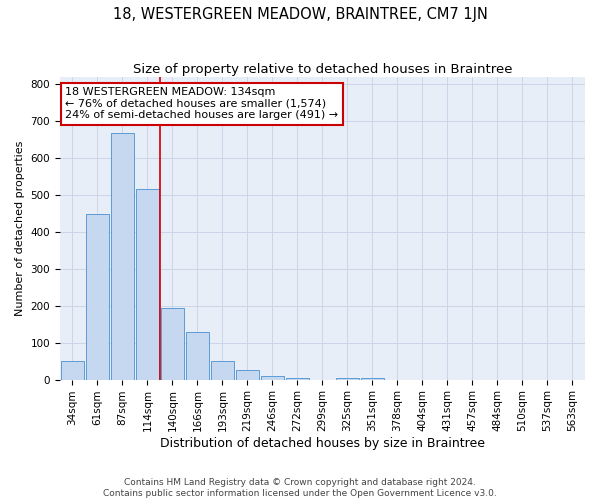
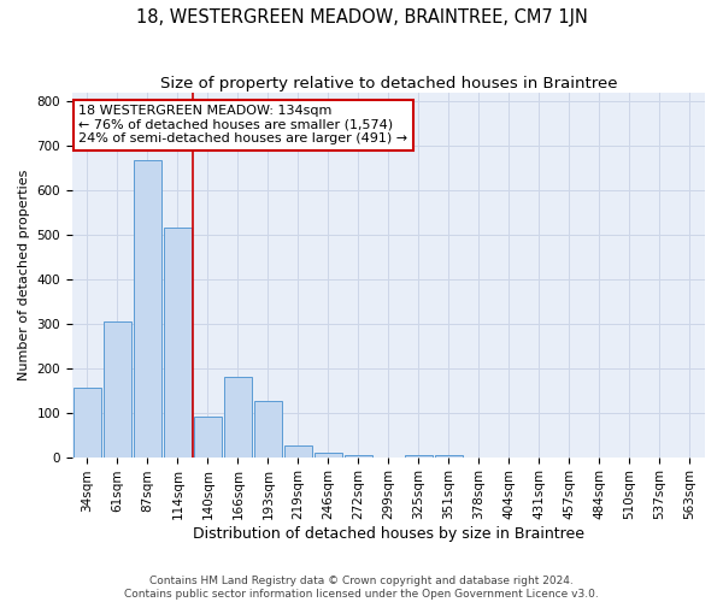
34sqm: 50 -> 155
61sqm: 448 -> 305
140sqm: 195 -> 90
166sqm: 128 -> 180
193sqm: 50 -> 125
